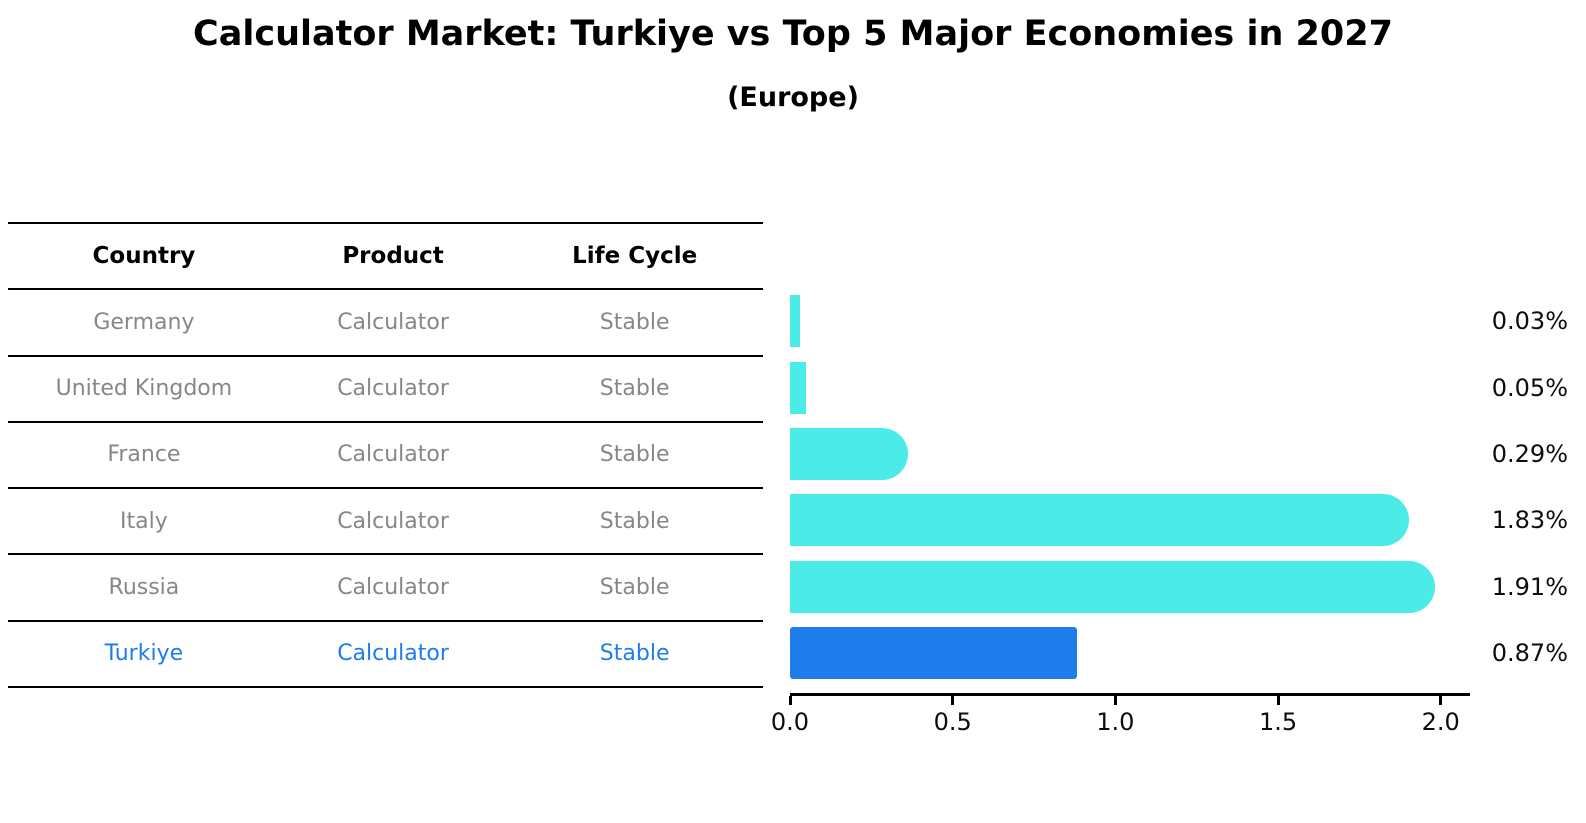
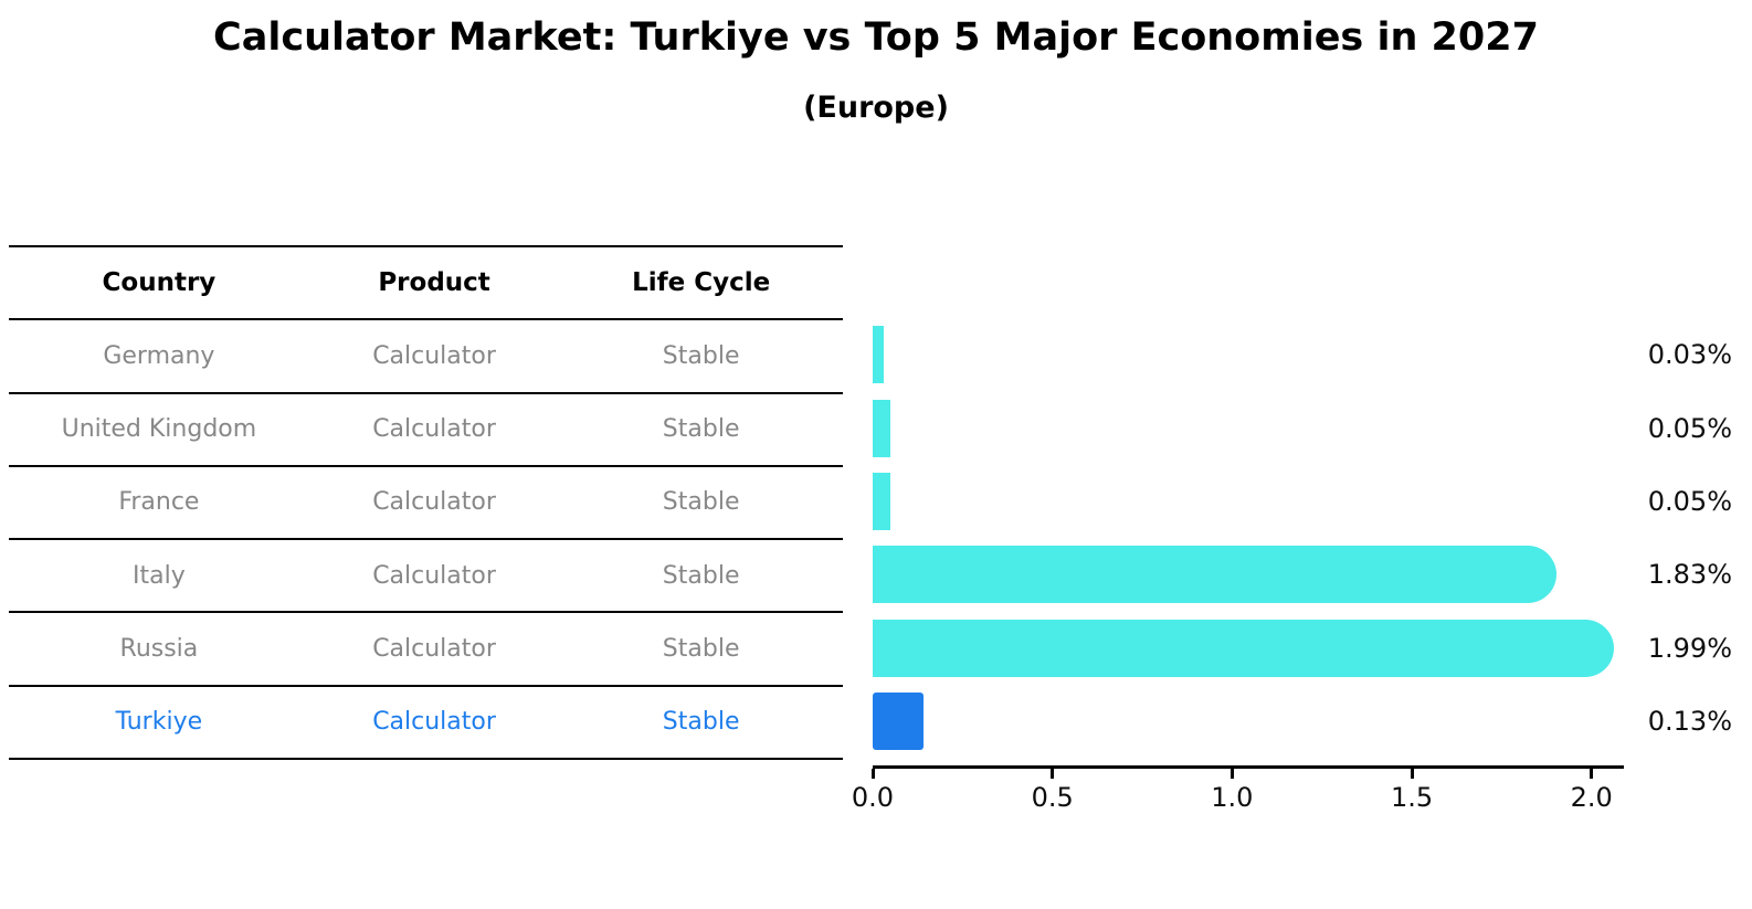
France: 0.29% -> 0.05%
Russia: 1.91% -> 1.99%
Turkiye: 0.87% -> 0.13%
